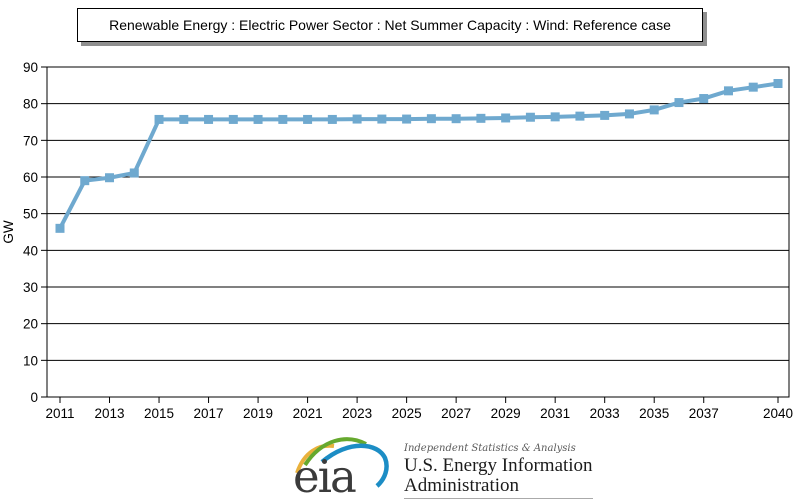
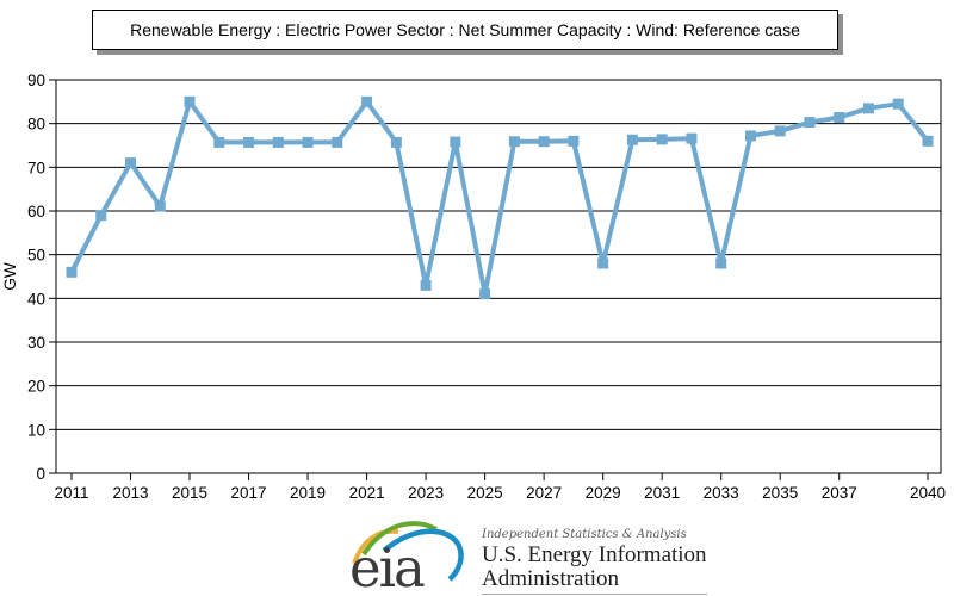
2013: 60 -> 71
2015: 76 -> 85
2021: 76 -> 85
2023: 76 -> 43
2025: 76 -> 41
2029: 76 -> 48
2033: 77 -> 48
2040: 86 -> 76
